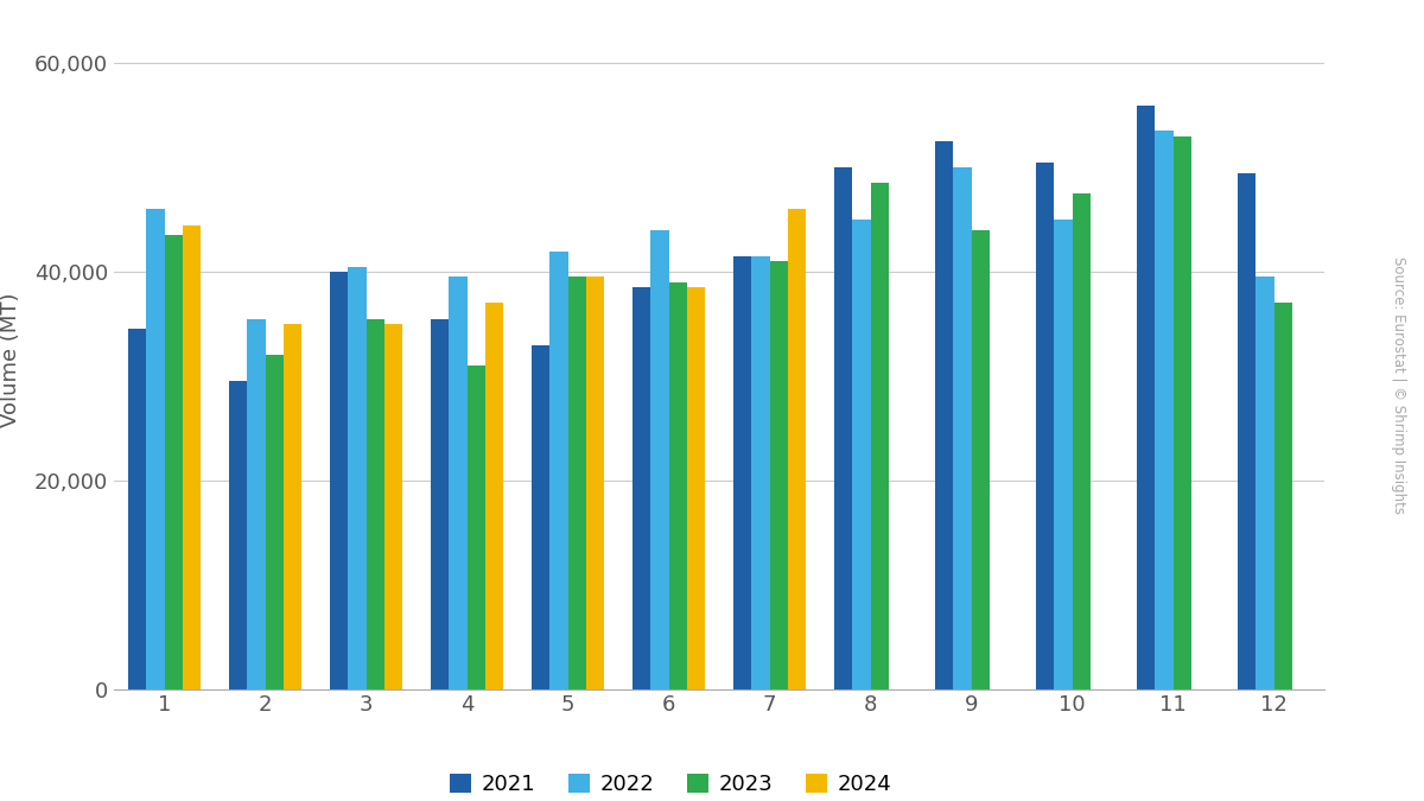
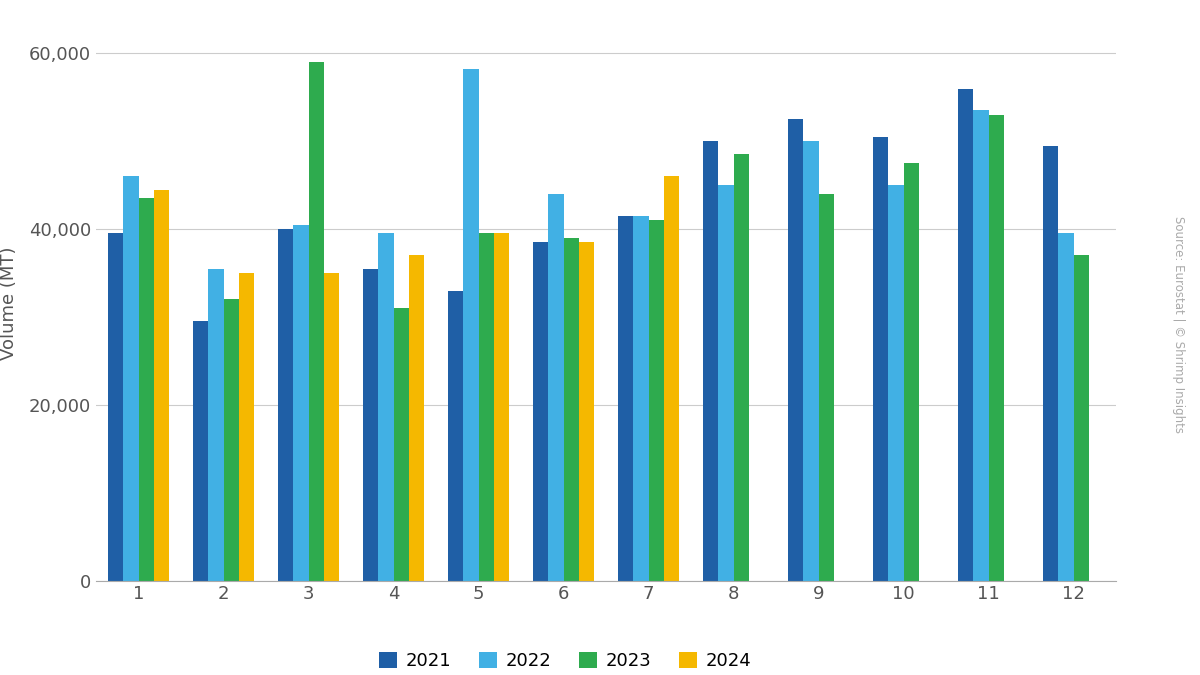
2021/1: 34,500 -> 39,600
2023/3: 35,500 -> 59,000
2022/5: 42,000 -> 58,200
